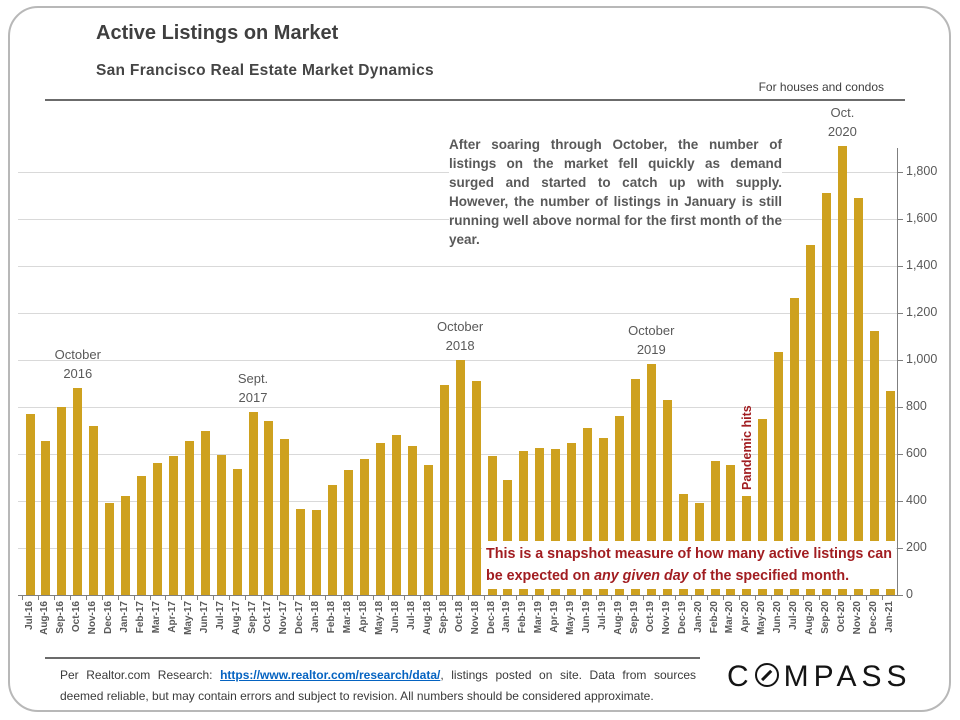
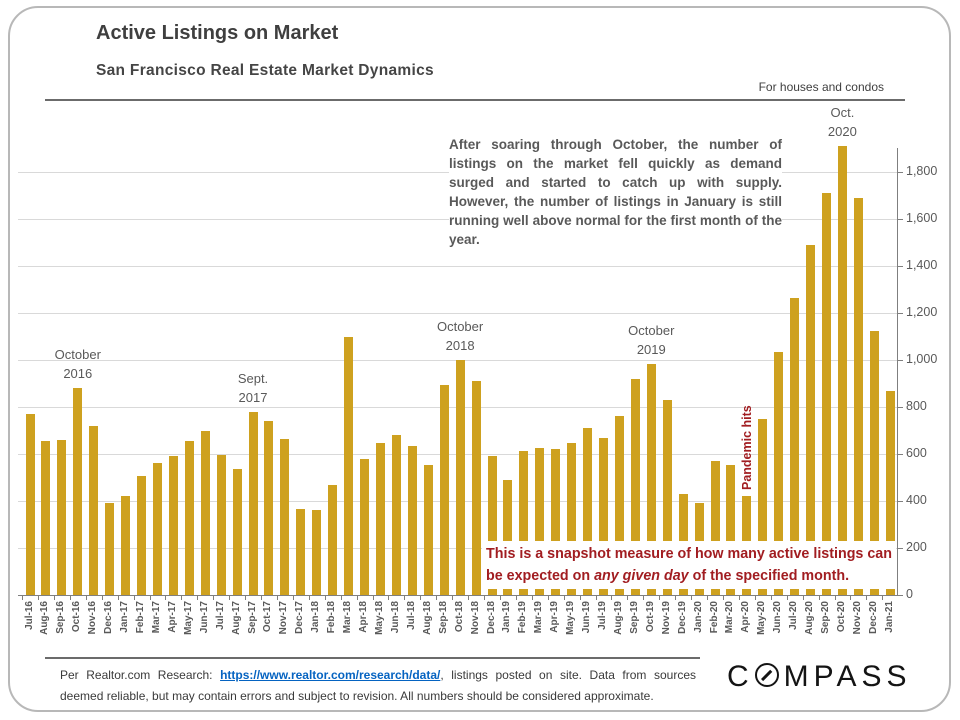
Sep-16: 800 -> 660
Mar-18: 530 -> 1100
